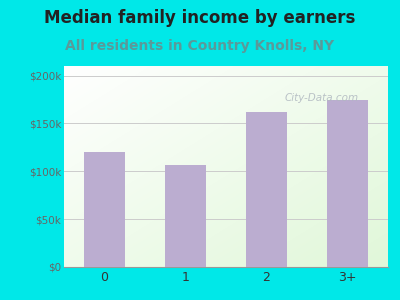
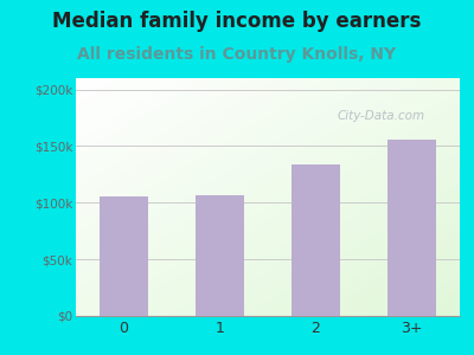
0: $120k -> $106k
2: $162k -> $134k
3+: $175k -> $156k
